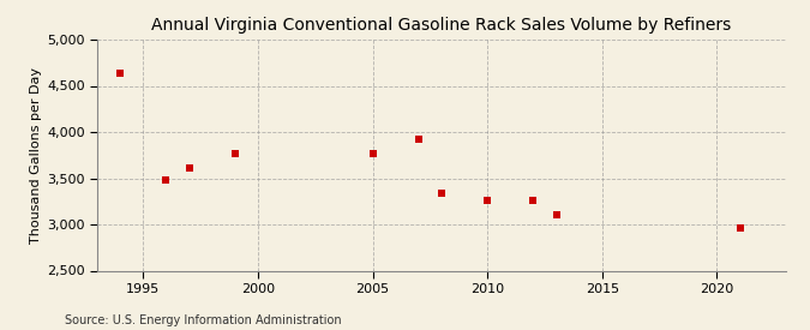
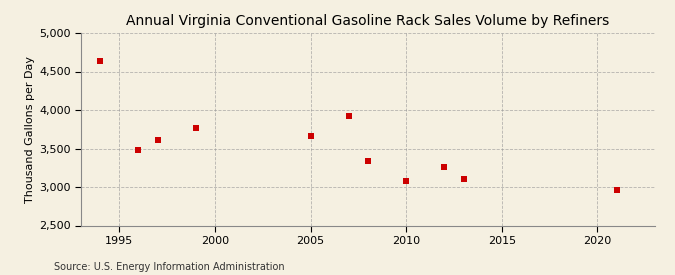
2005: 3,760 -> 3,660
2010: 3,260 -> 3,080
